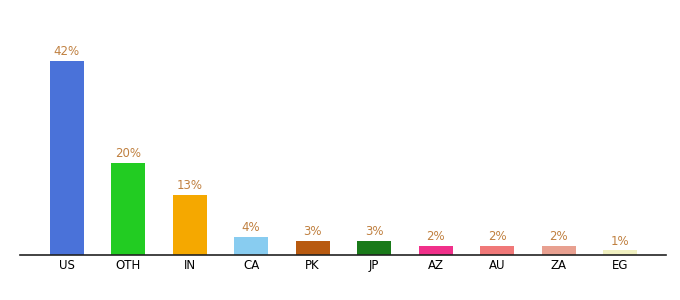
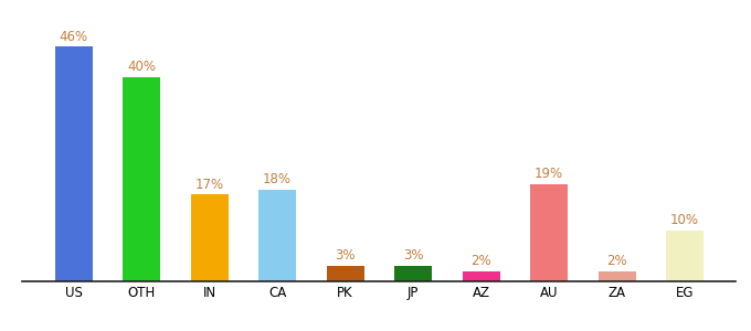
US: 42% -> 46%
OTH: 20% -> 40%
IN: 13% -> 17%
CA: 4% -> 18%
AU: 2% -> 19%
EG: 1% -> 10%
